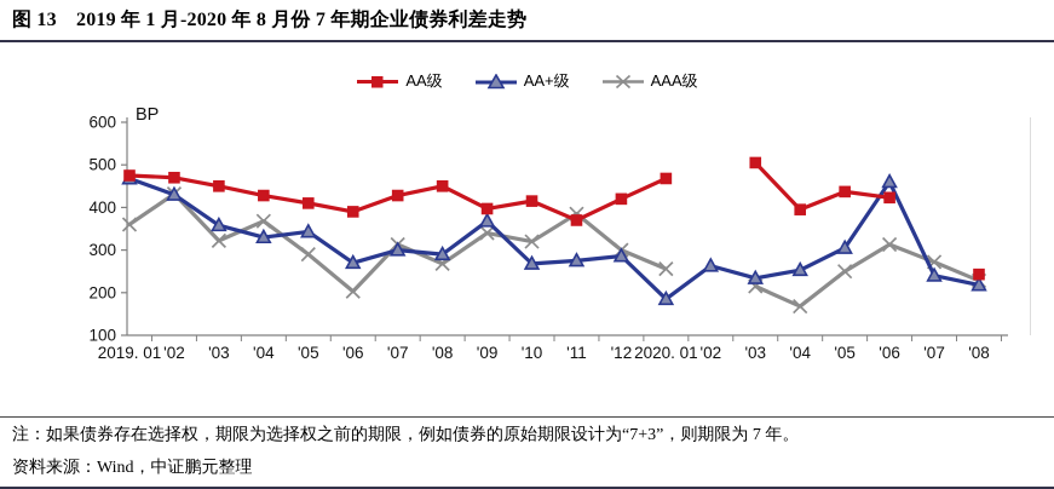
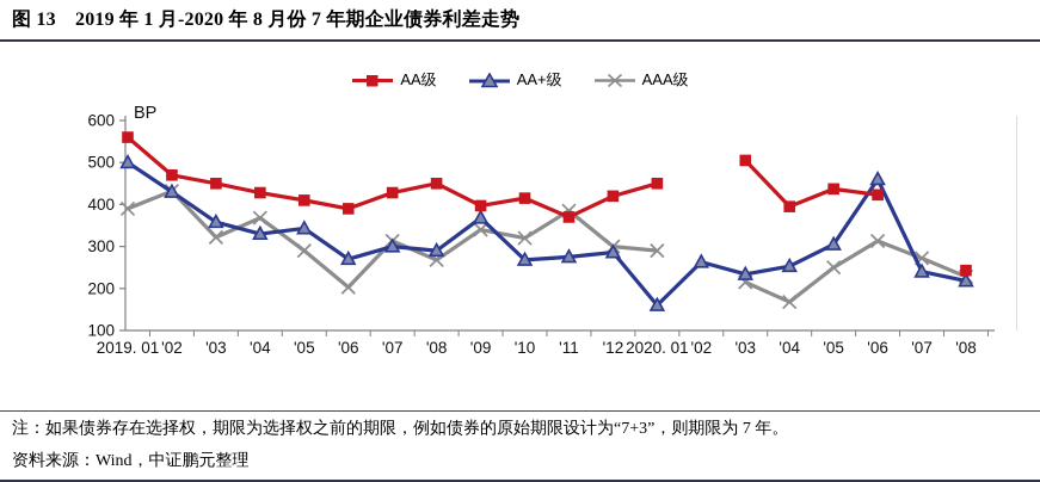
AAA级/2019.01: 360 -> 390
AA+级/2019.01: 470 -> 500
AA级/2019.01: 480 -> 560
AAA级/2020.01: 260 -> 290
AA+级/2020.01: 180 -> 160
AA级/2020.01: 470 -> 450
